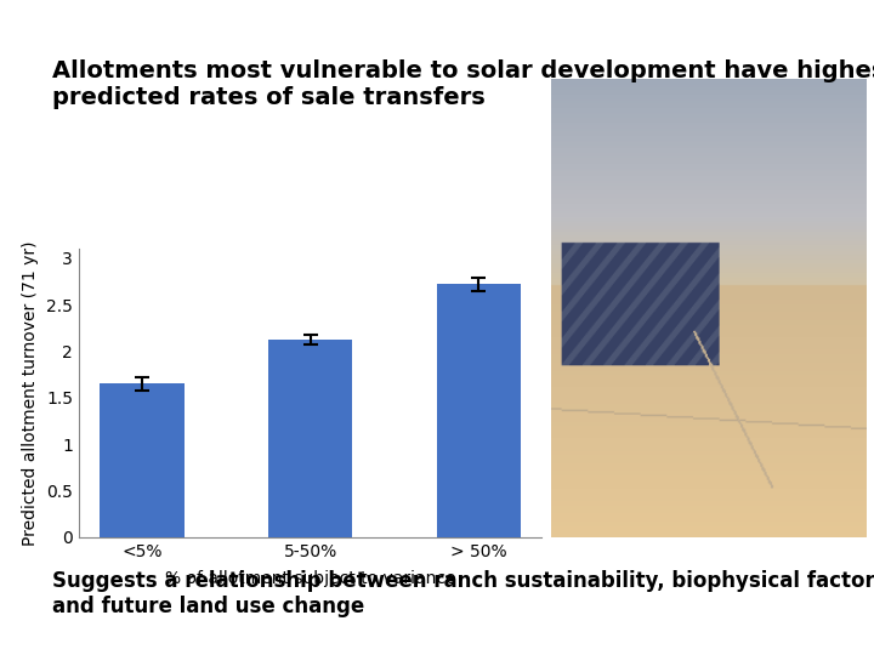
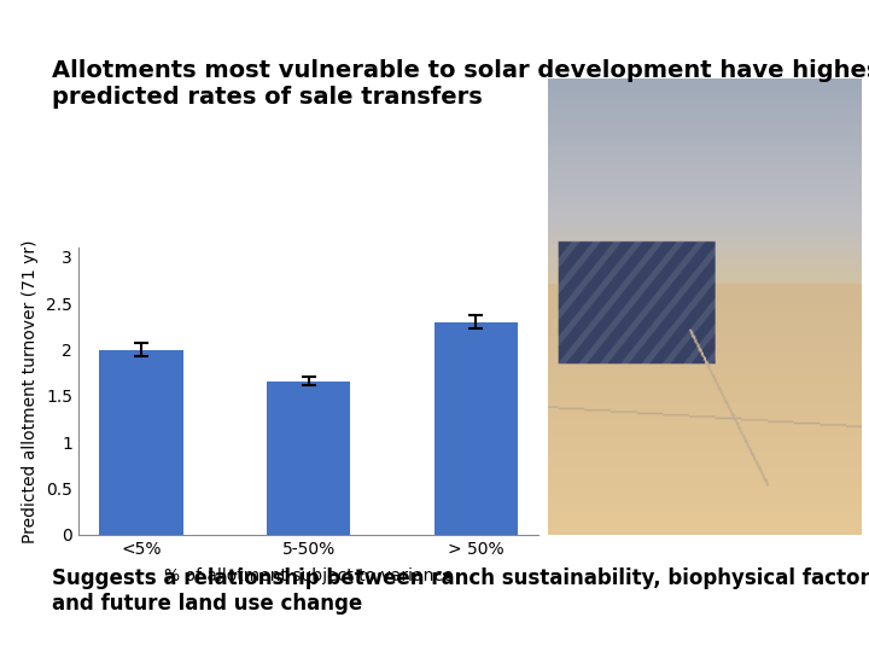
<5%: 1.65 -> 2.00
5-50%: 2.12 -> 1.66
> 50%: 2.72 -> 2.30
